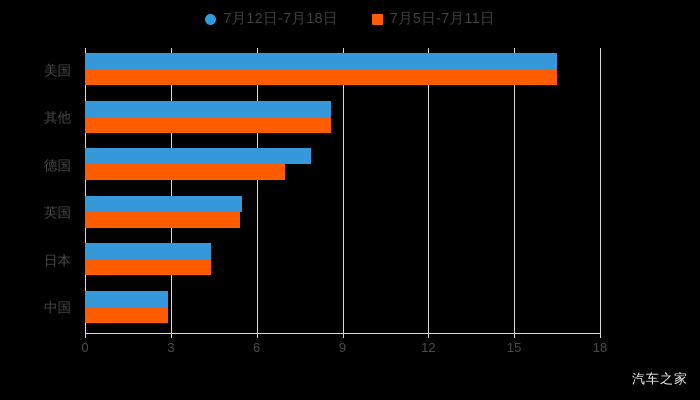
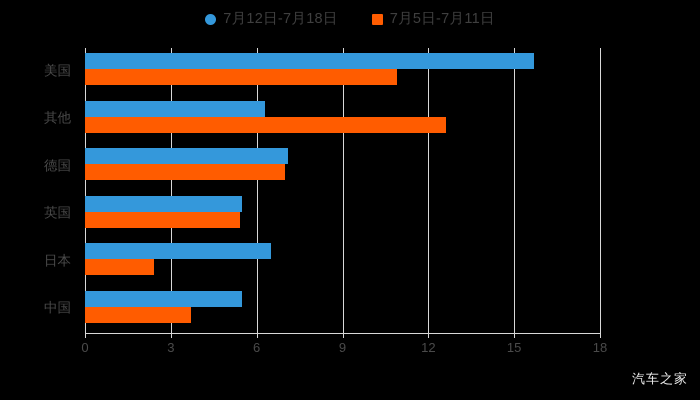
7月12日-7月18日/美国: 16.5 -> 15.7
7月5日-7月11日/美国: 16.5 -> 10.9
7月12日-7月18日/其他: 8.6 -> 6.3
7月5日-7月11日/其他: 8.6 -> 12.6
7月12日-7月18日/德国: 7.9 -> 7.1
7月12日-7月18日/日本: 4.4 -> 6.5
7月5日-7月11日/日本: 4.4 -> 2.4
7月12日-7月18日/中国: 2.9 -> 5.5
7月5日-7月11日/中国: 2.9 -> 3.7
